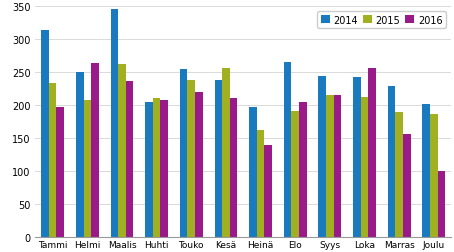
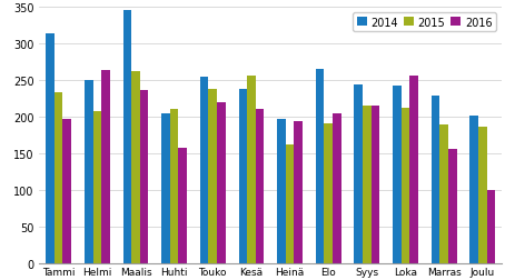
2016/Huhti: 208 -> 158
2016/Heinä: 139 -> 194
